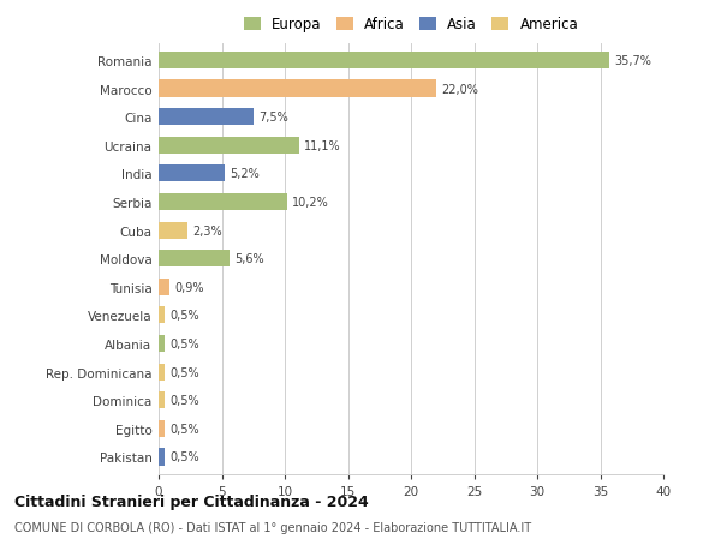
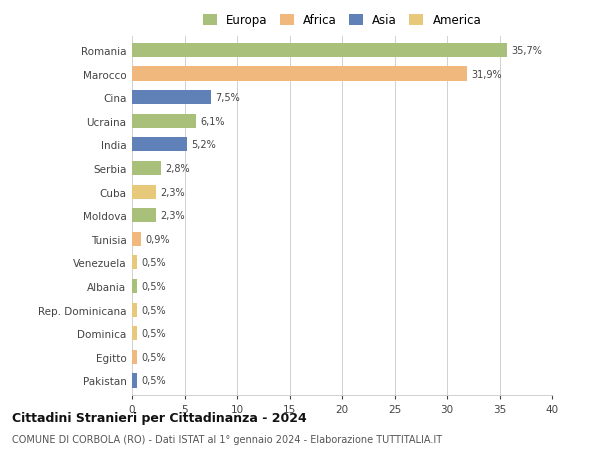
Marocco: 22,0% -> 31,9%
Ucraina: 11,1% -> 6,1%
Serbia: 10,2% -> 2,8%
Moldova: 5,6% -> 2,3%
